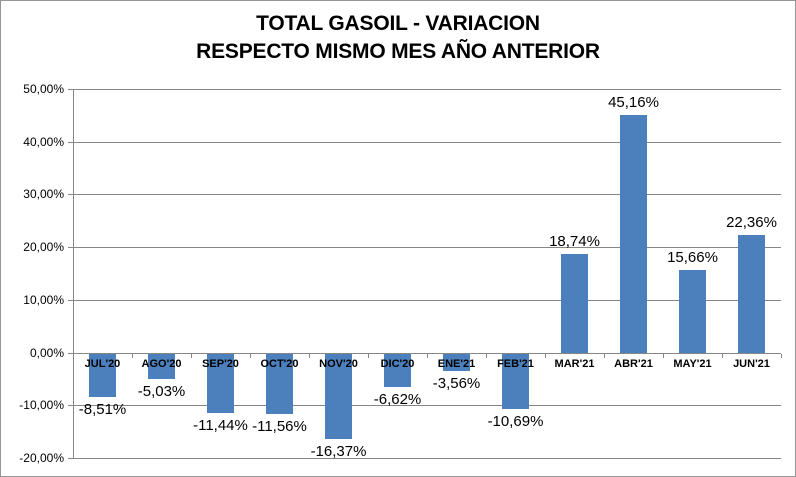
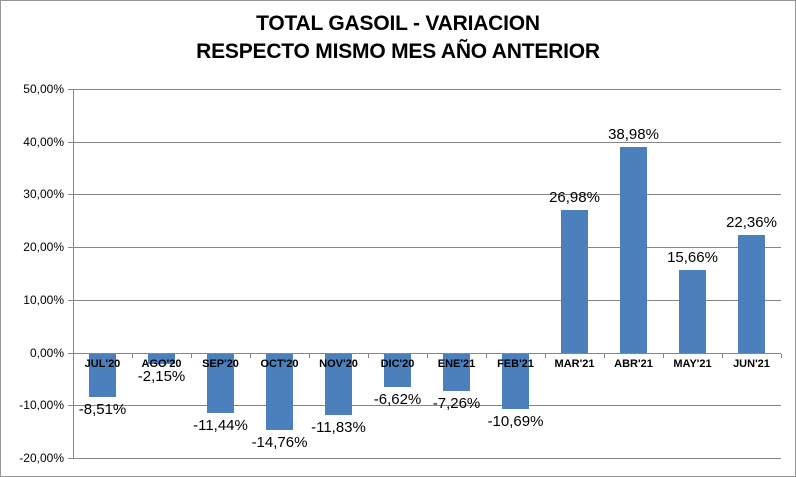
AGO'20: -5,03% -> -2,15%
OCT'20: -11,56% -> -14,76%
NOV'20: -16,37% -> -11,83%
ENE'21: -3,56% -> -7,26%
MAR'21: 18,74% -> 26,98%
ABR'21: 45,16% -> 38,98%
